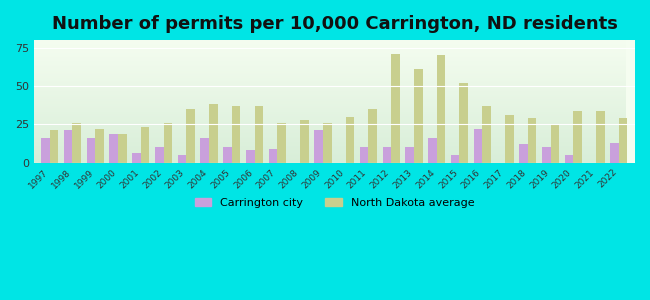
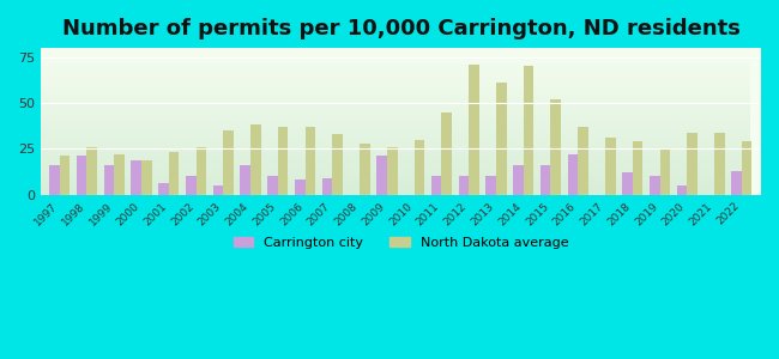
North Dakota average/2007: 26 -> 33
North Dakota average/2011: 35 -> 45
Carrington city/2015: 5 -> 16
